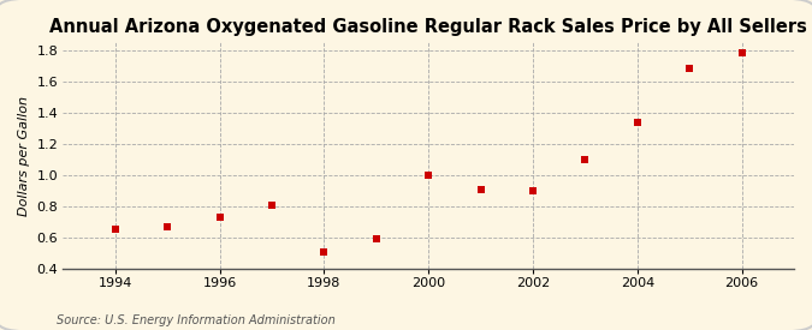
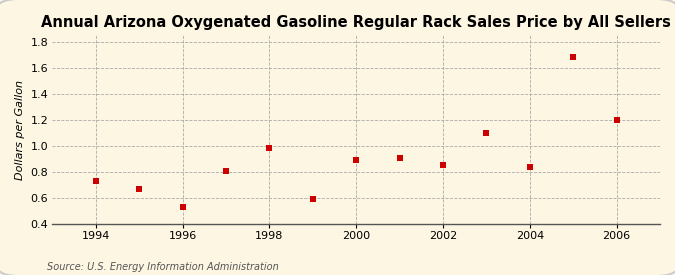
1994: 0.65 -> 0.73
1996: 0.73 -> 0.53
1998: 0.51 -> 0.98
2000: 1.00 -> 0.89
2002: 0.90 -> 0.85
2004: 1.34 -> 0.84
2006: 1.78 -> 1.20
